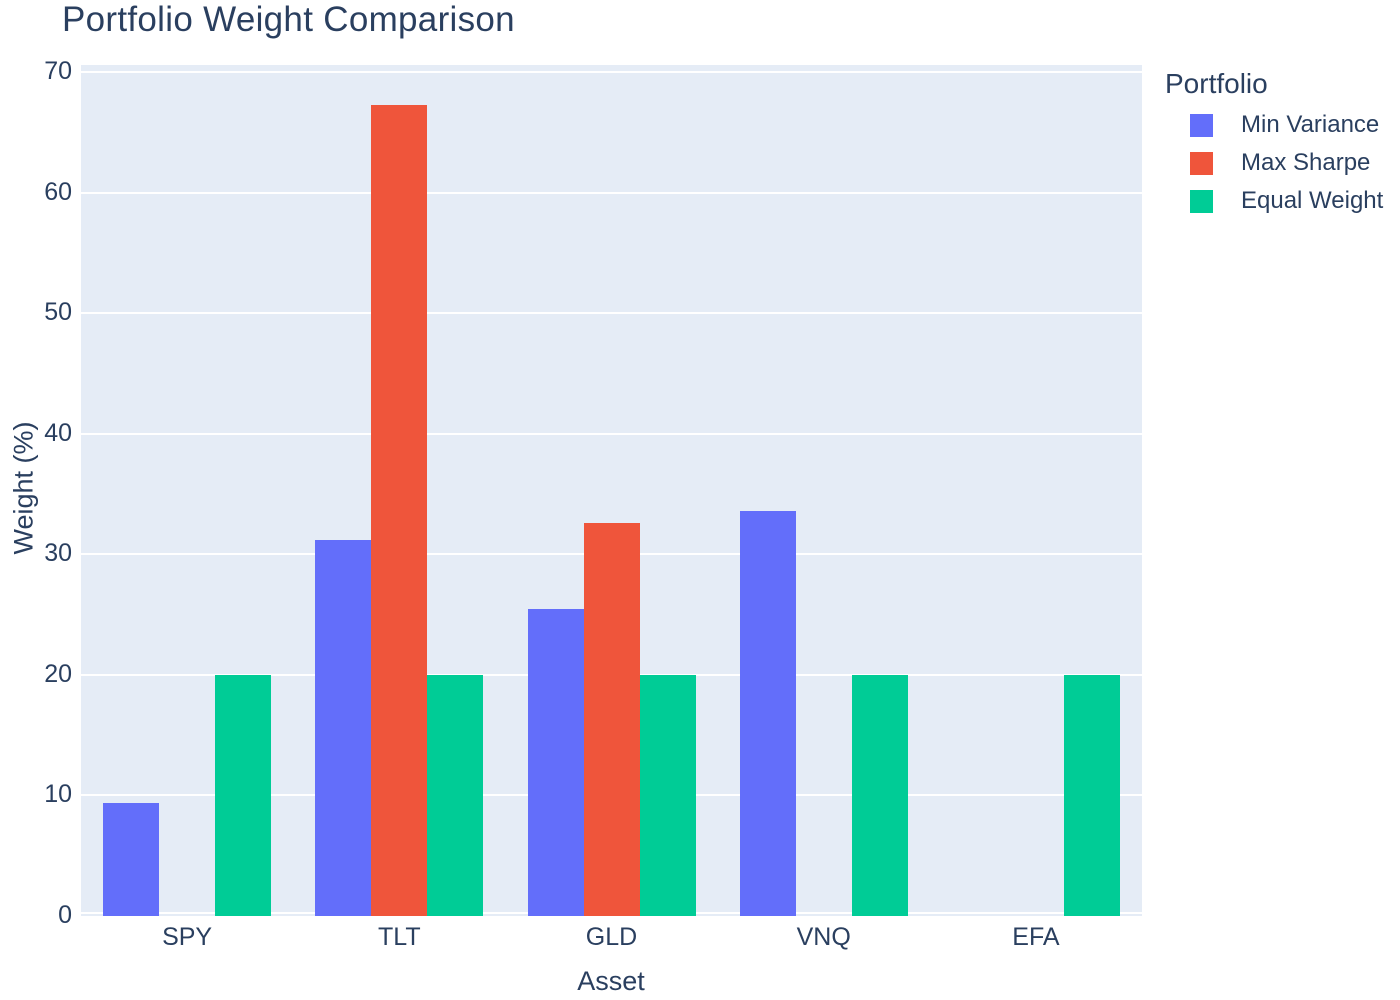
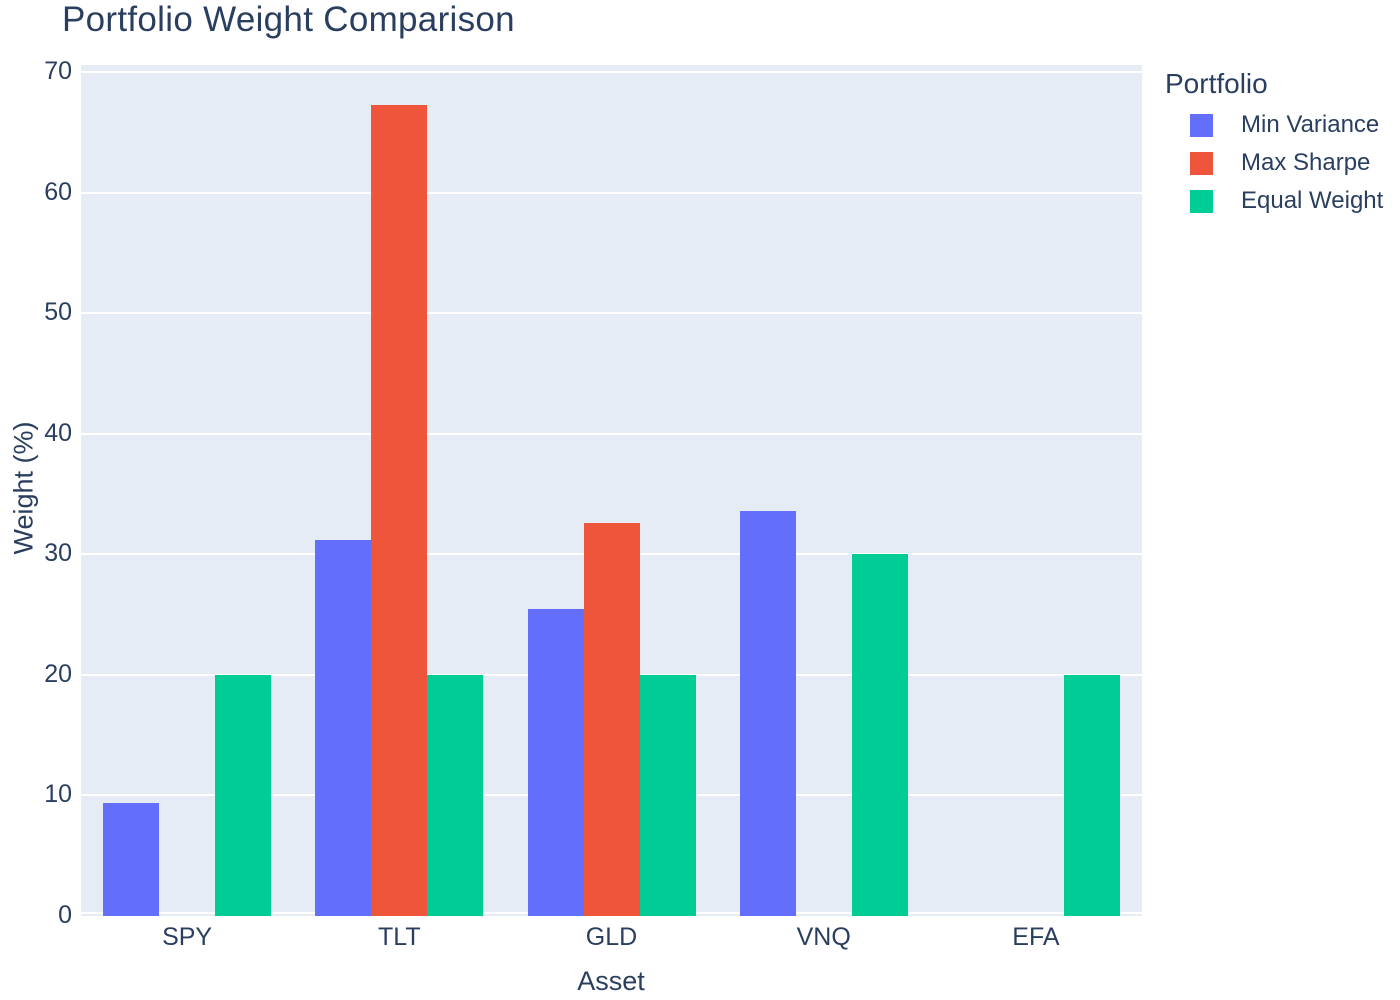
Equal Weight/VNQ: 20 -> 30
